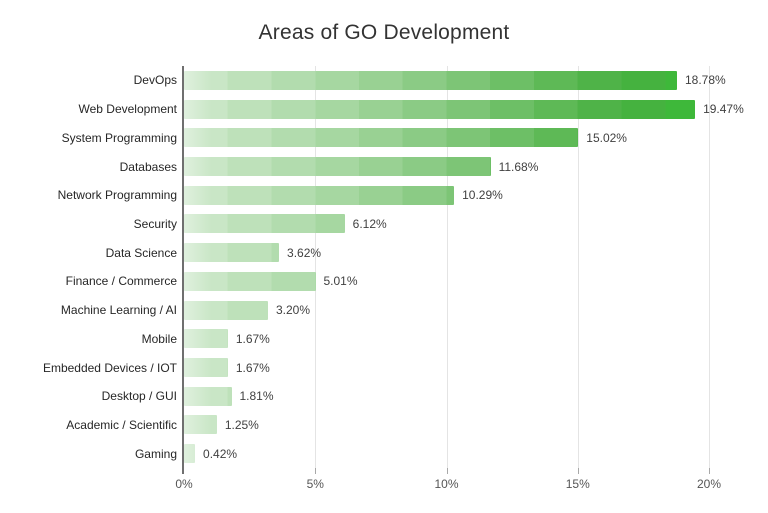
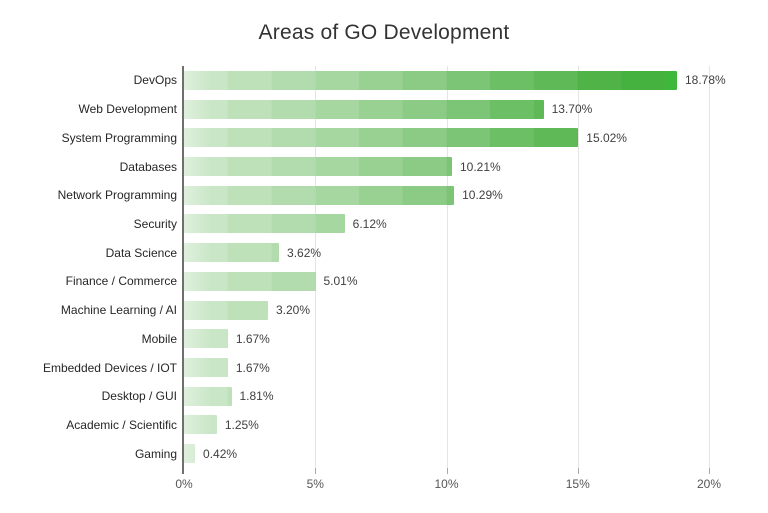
Web Development: 19.47% -> 13.70%
Databases: 11.68% -> 10.21%
